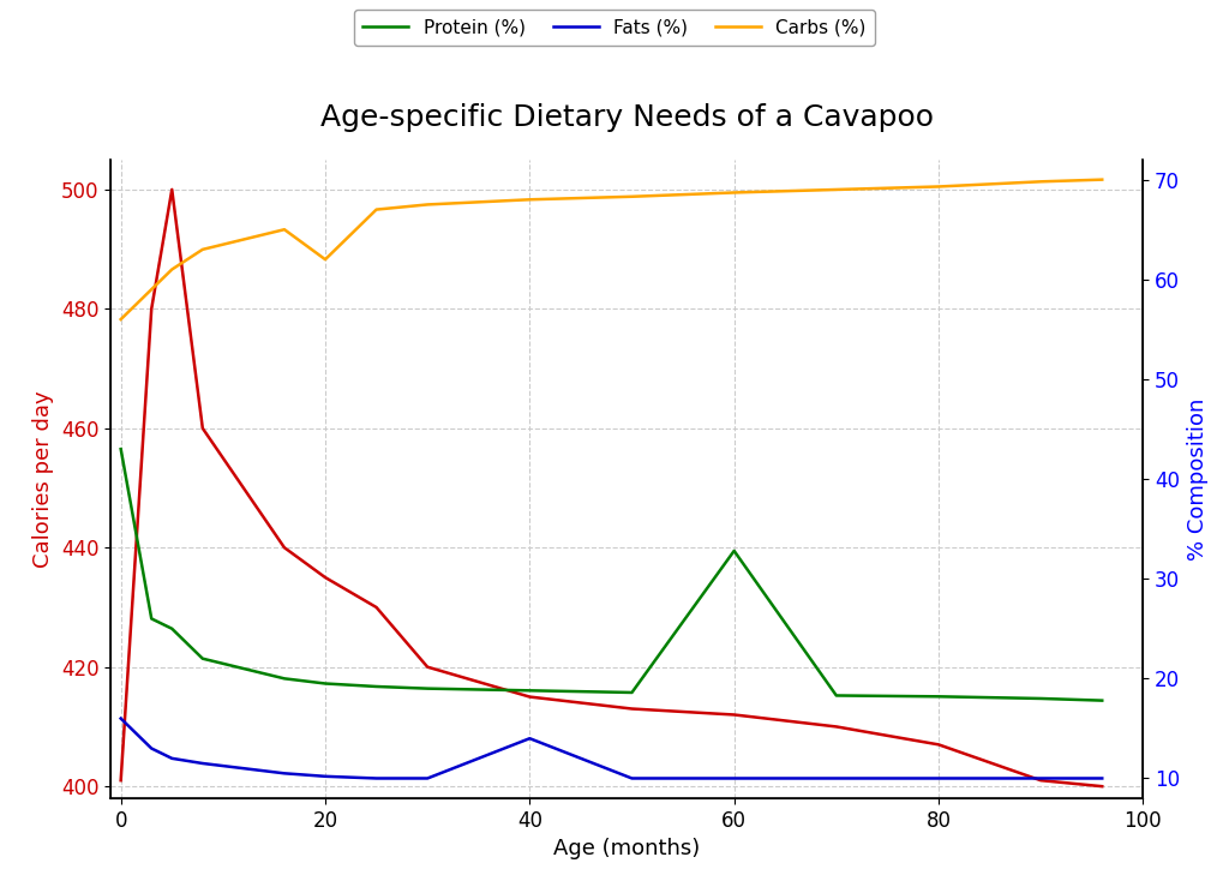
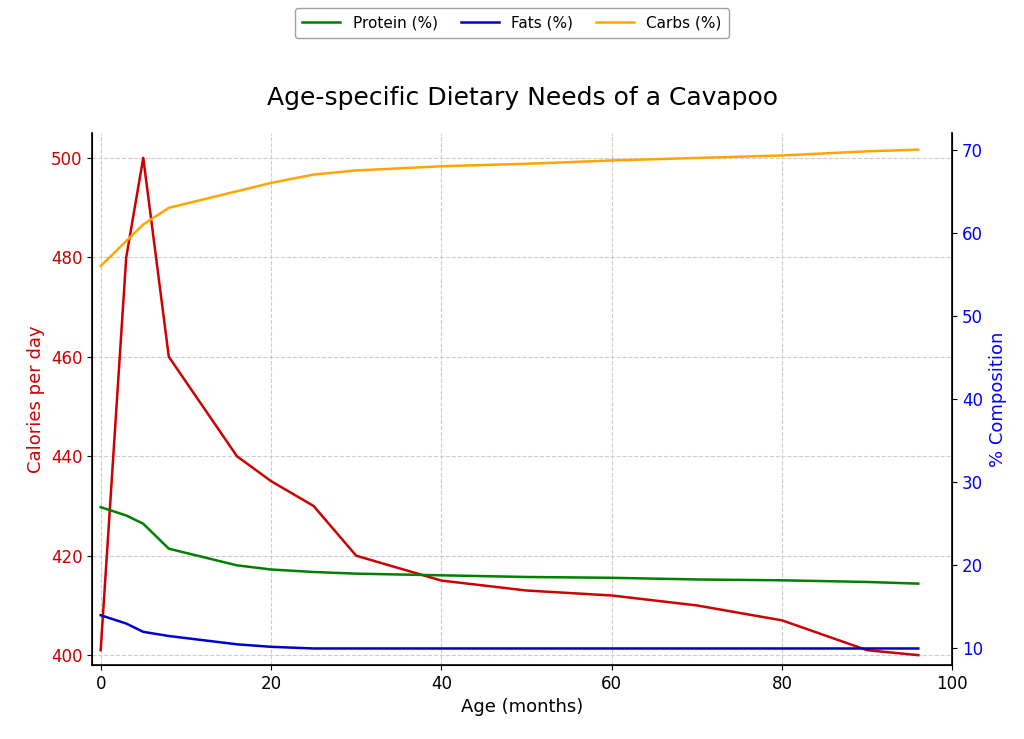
Protein (%)/0: 43.0 -> 27.0
Fats (%)/0: 16.0 -> 14.0
Carbs (%)/20: 62.0 -> 66.0
Fats (%)/40: 14.0 -> 10.0
Protein (%)/60: 32.8 -> 18.5
